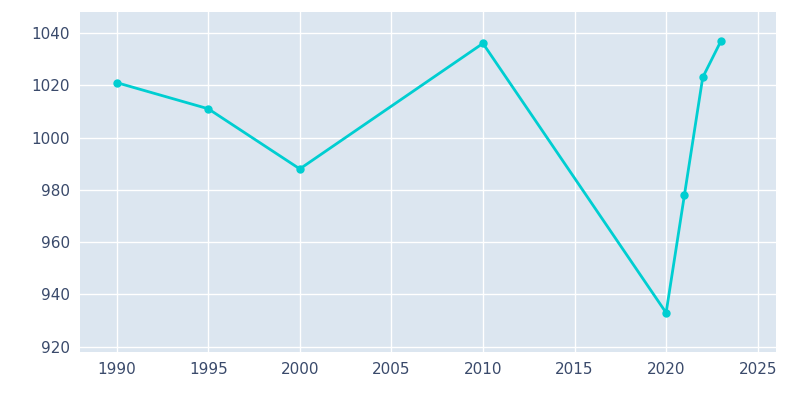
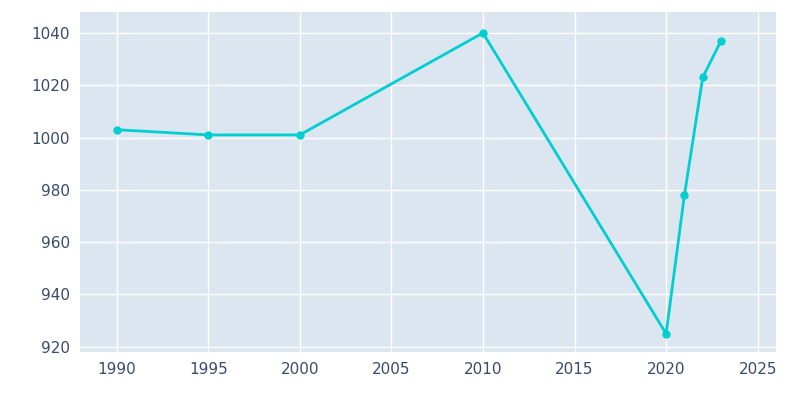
1990: 1021 -> 1003
1995: 1011 -> 1001
2000: 988 -> 1001
2010: 1036 -> 1040
2020: 933 -> 925
